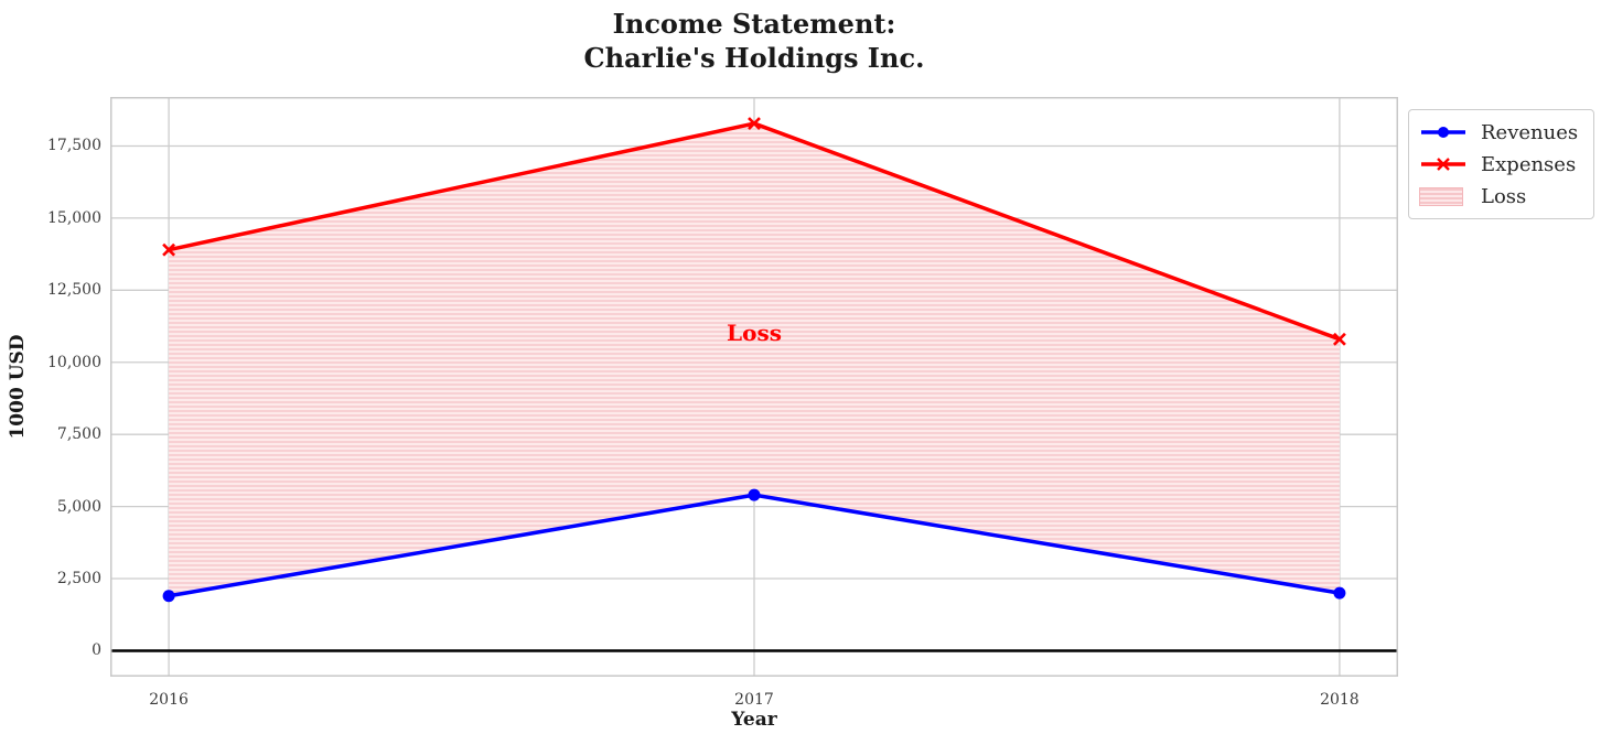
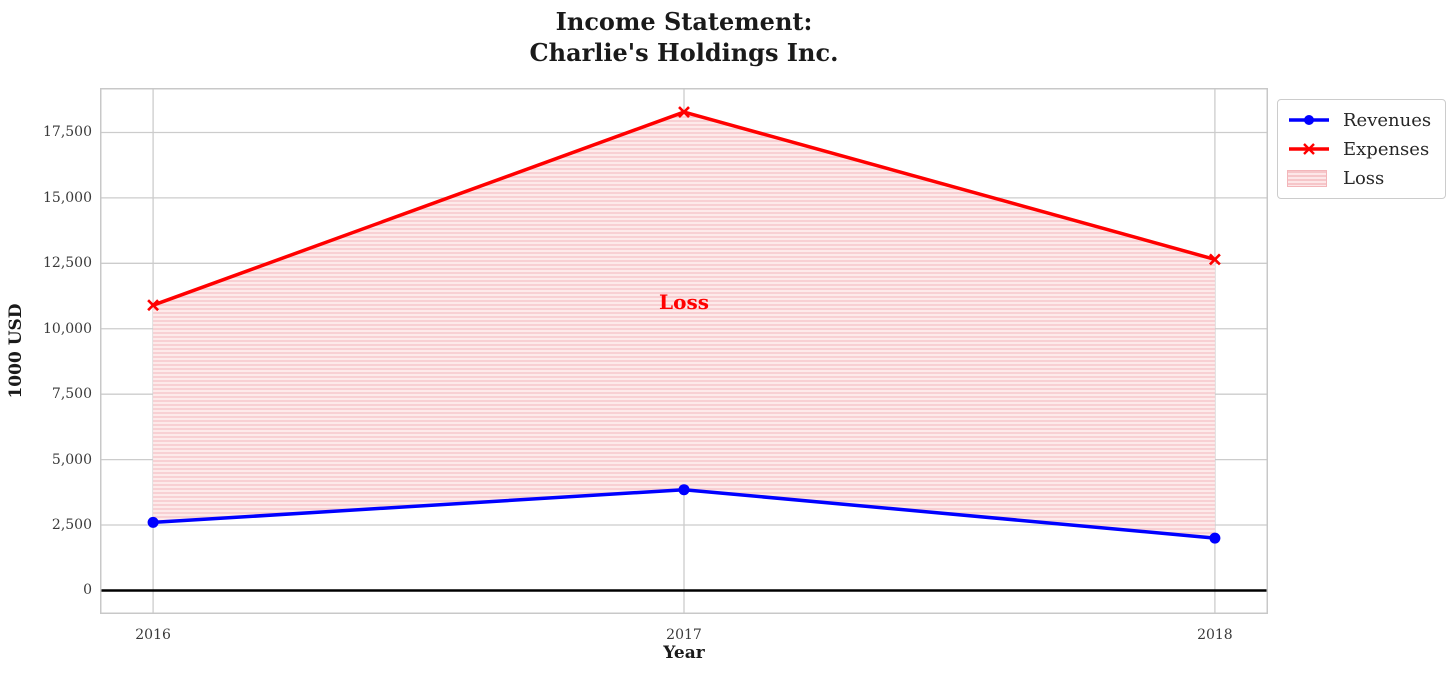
Revenues/2016: 1900 -> 2600
Expenses/2016: 13900 -> 10900
Revenues/2017: 5400 -> 3800
Expenses/2018: 10800 -> 12600
